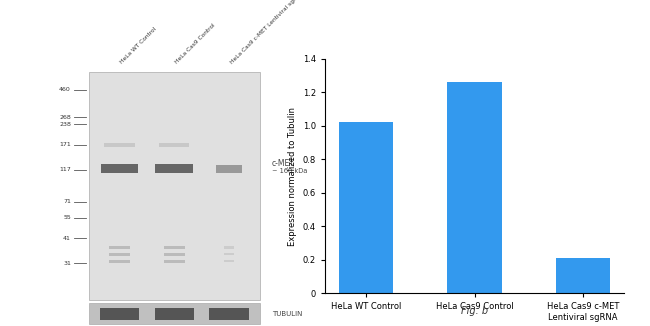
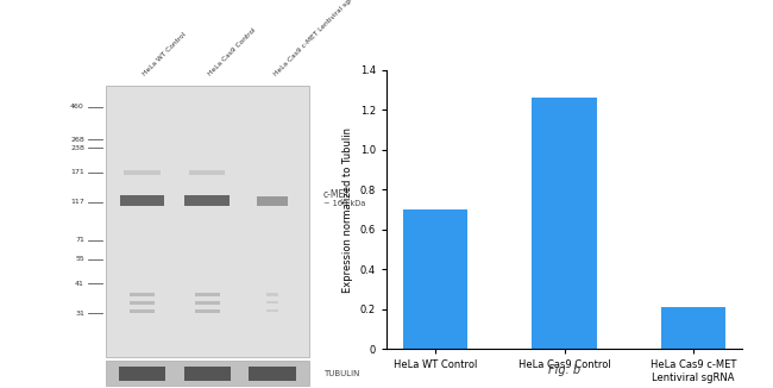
HeLa WT Control: 1.02 -> 0.70
